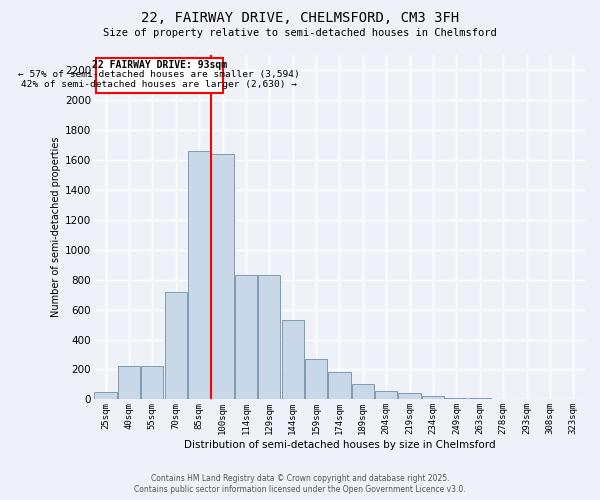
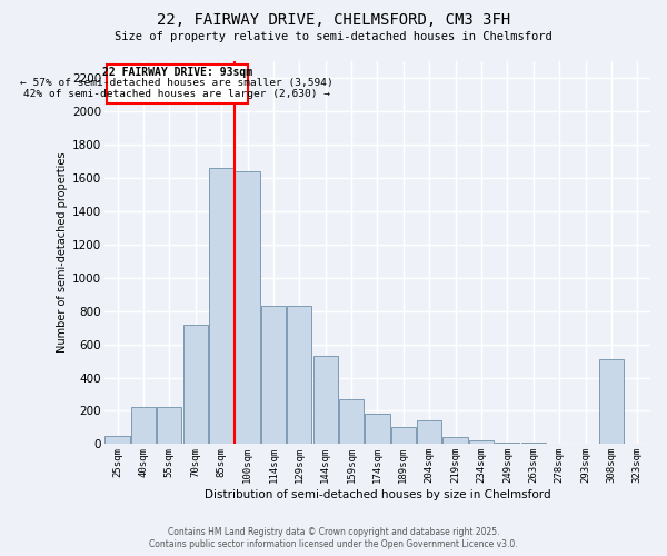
204sqm: 60 -> 140
308sqm: 0 -> 510
